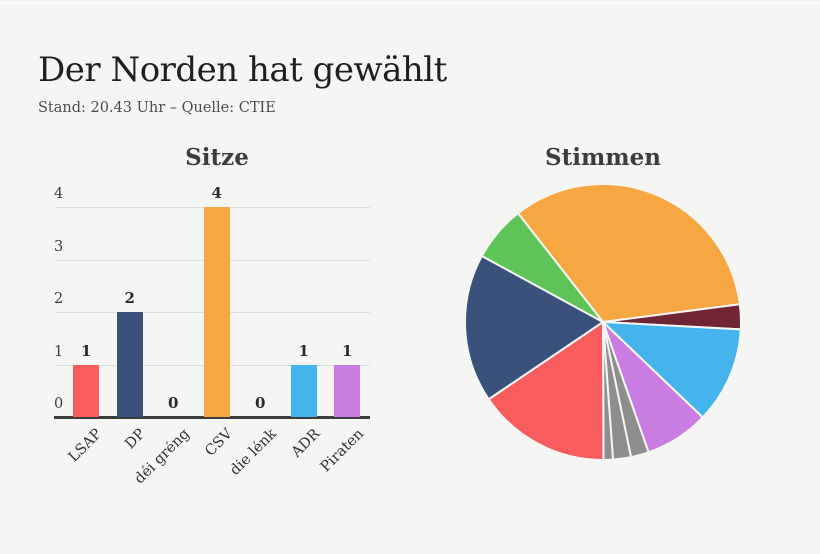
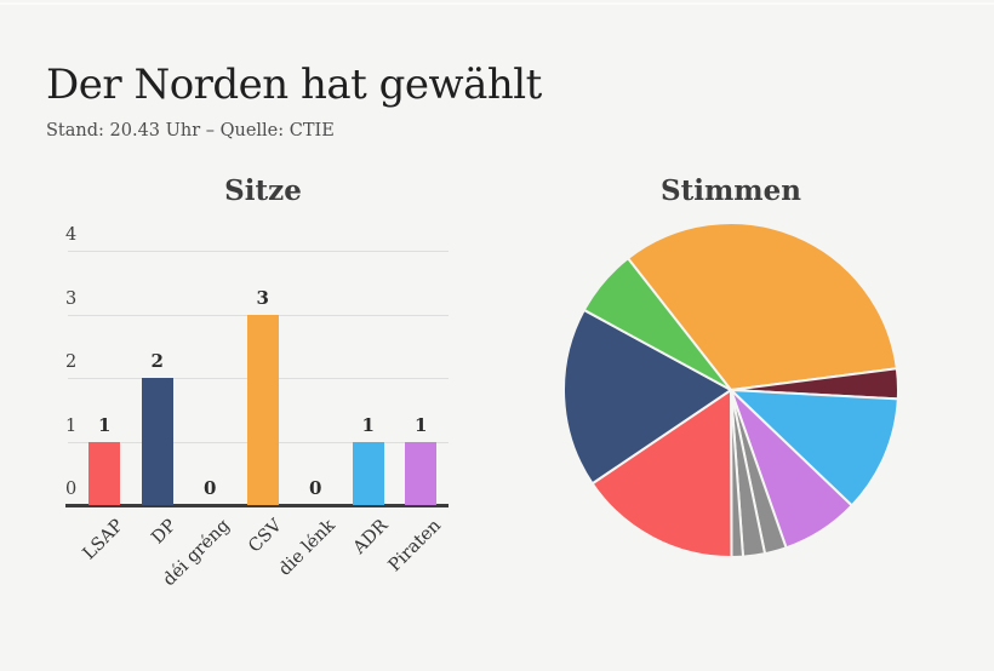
Sitze/CSV: 4 -> 3
